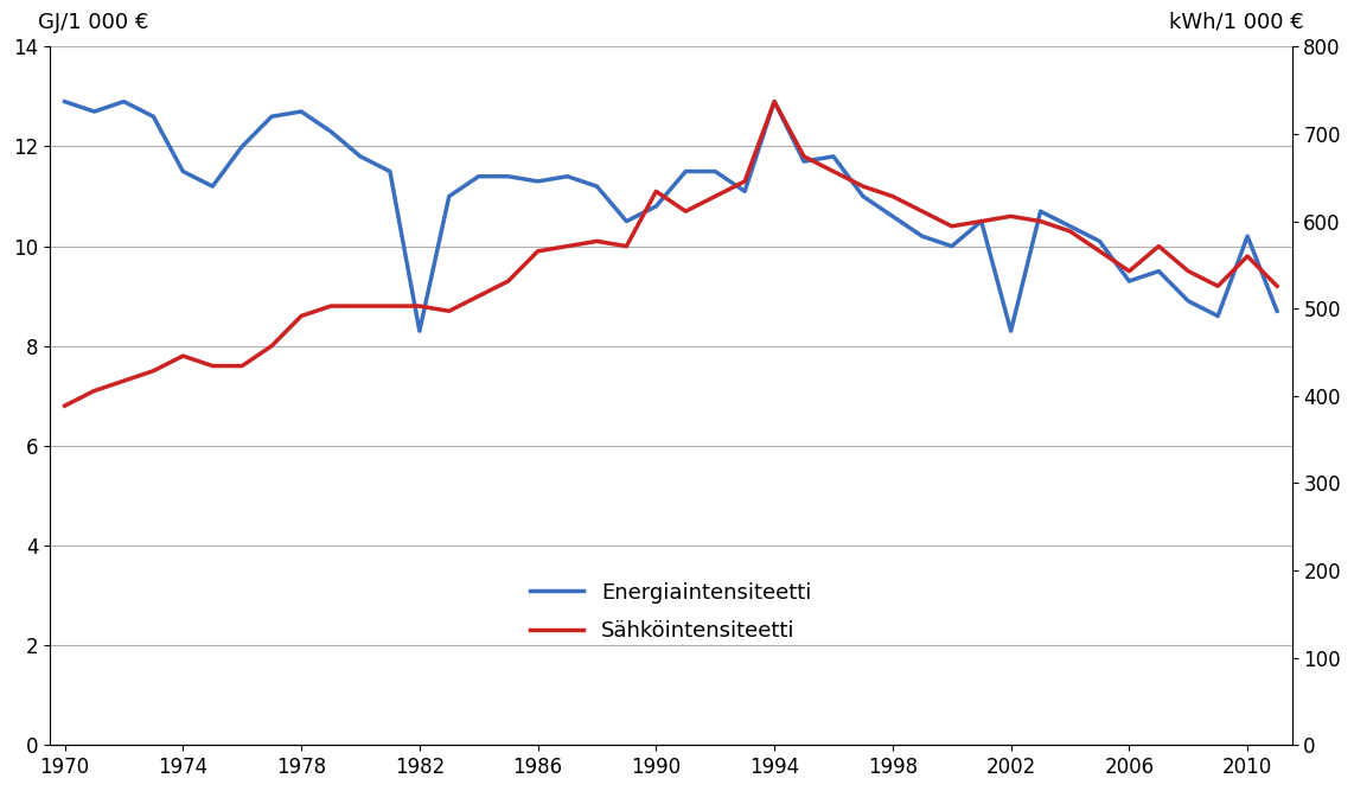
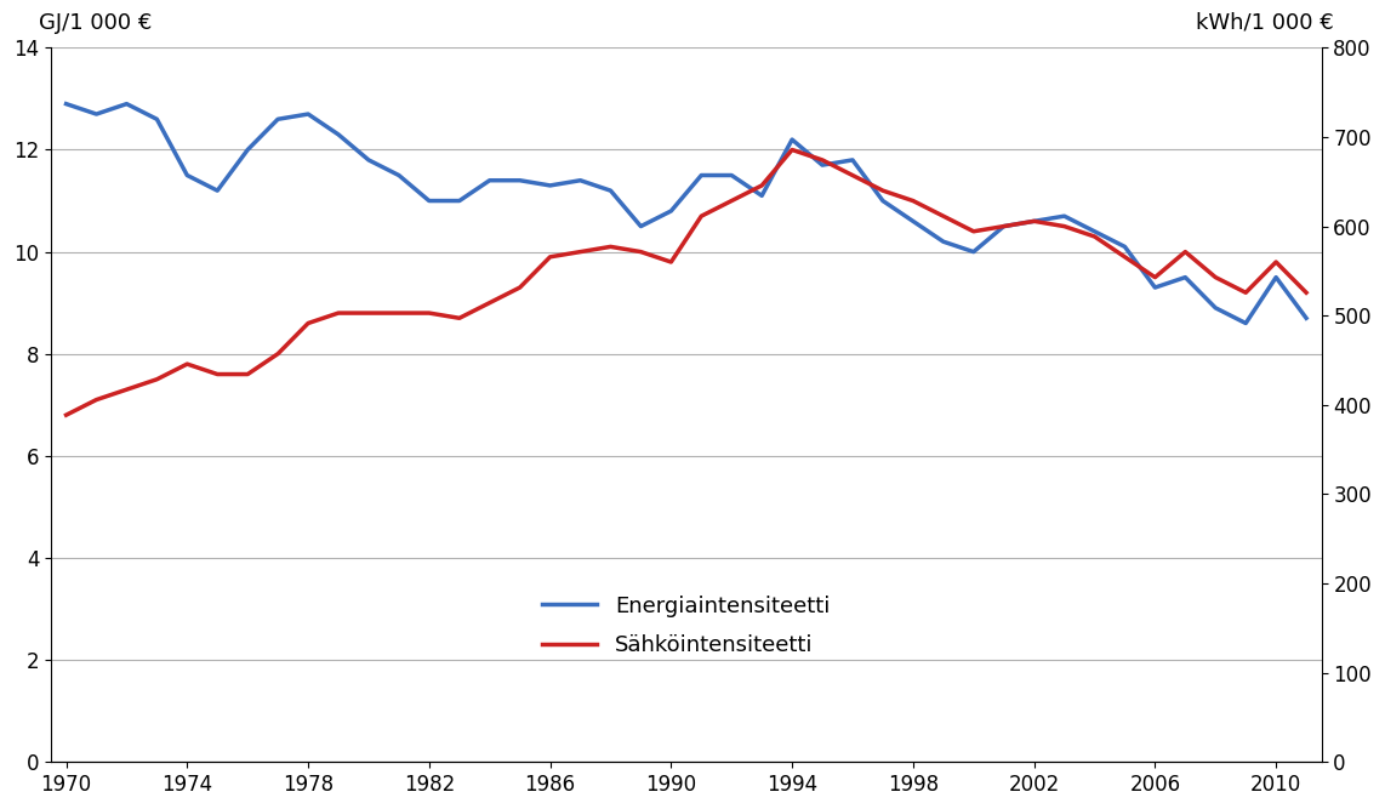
Energiaintensiteetti/1982: 8.3 -> 11.0
Sähköintensiteetti/1990: 11.1 -> 9.8
Energiaintensiteetti/1994: 12.9 -> 12.2
Sähköintensiteetti/1994: 12.9 -> 12.0
Energiaintensiteetti/2002: 8.3 -> 10.6
Energiaintensiteetti/2010: 10.2 -> 9.5
